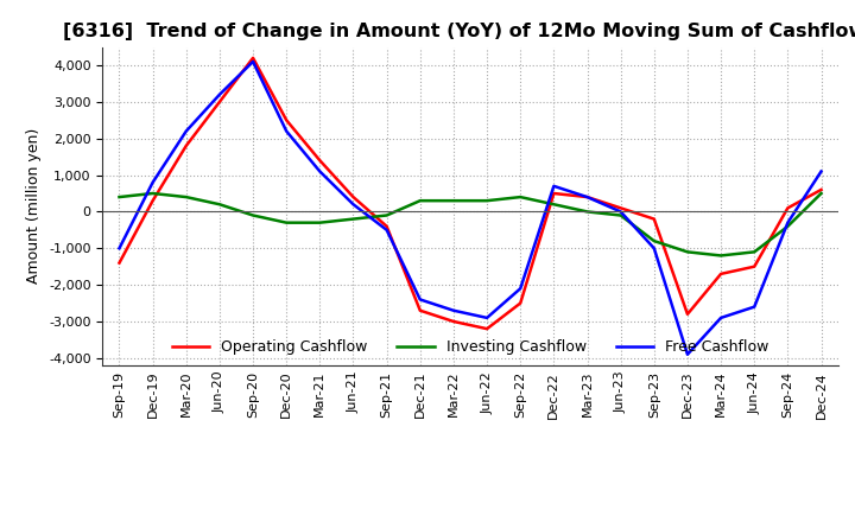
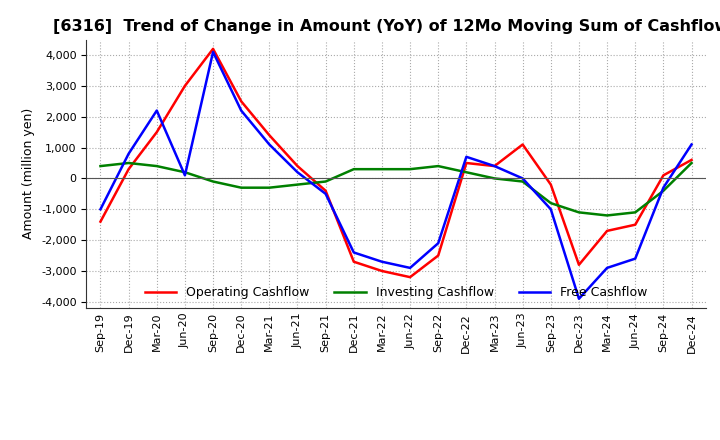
Operating Cashflow/Mar-20: 1,800 -> 1,500
Free Cashflow/Jun-20: 3,200 -> 100
Operating Cashflow/Jun-23: 100 -> 1,100
